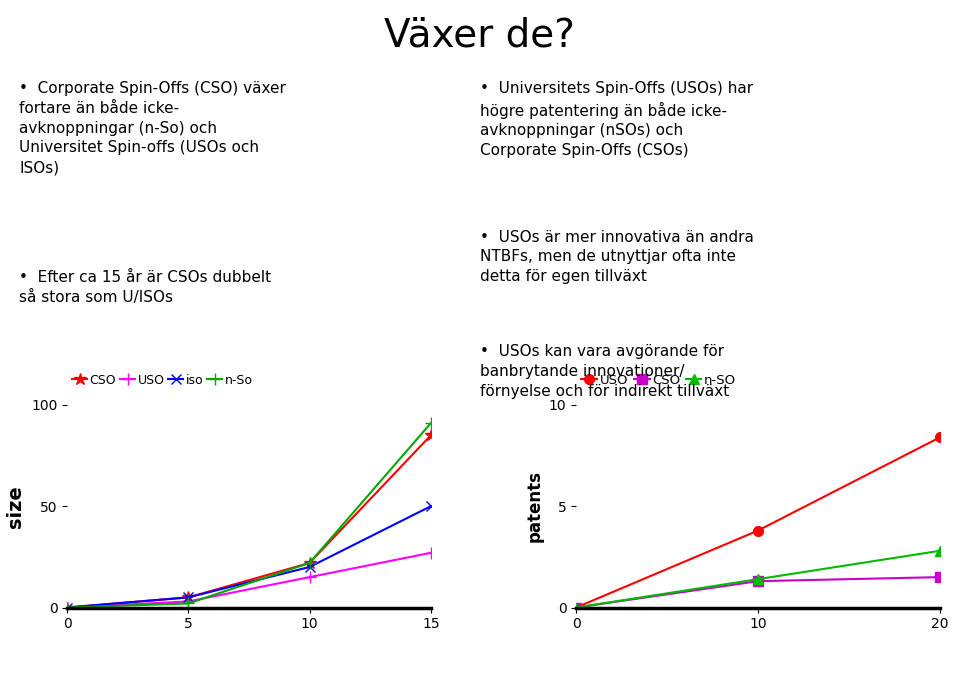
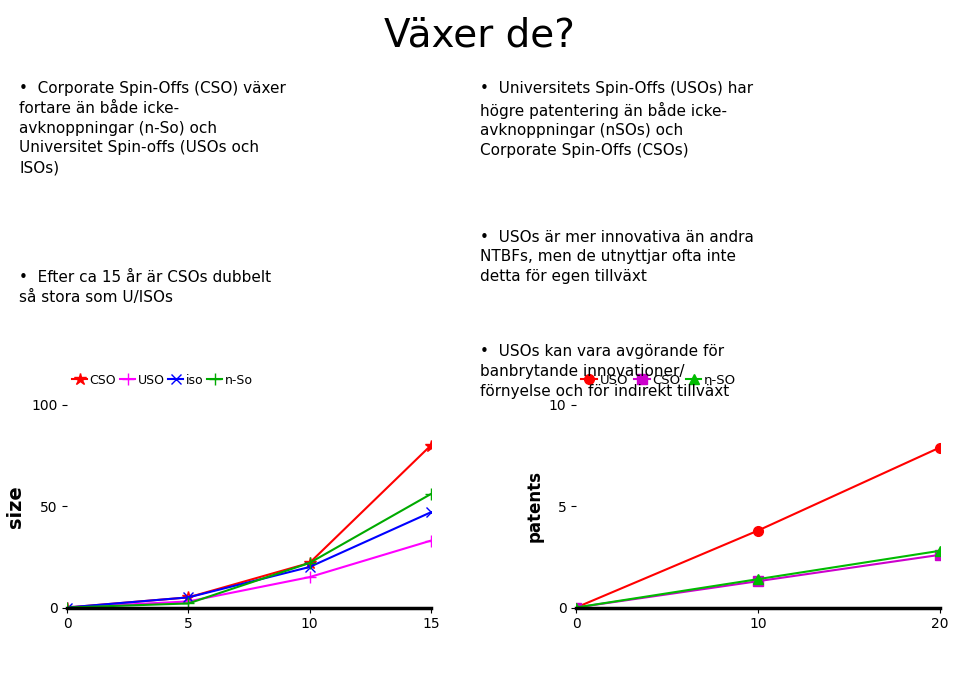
CSO/15: 85 -> 80
USO/15: 27 -> 33
iso/15: 50 -> 47
n-So/15: 91 -> 56
USO/20: 8.4 -> 7.9
CSO/20: 1.5 -> 2.6
